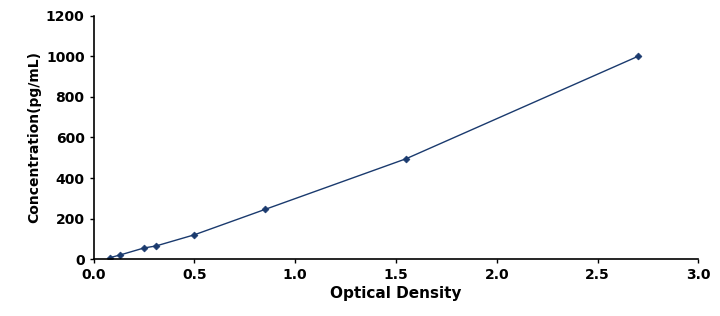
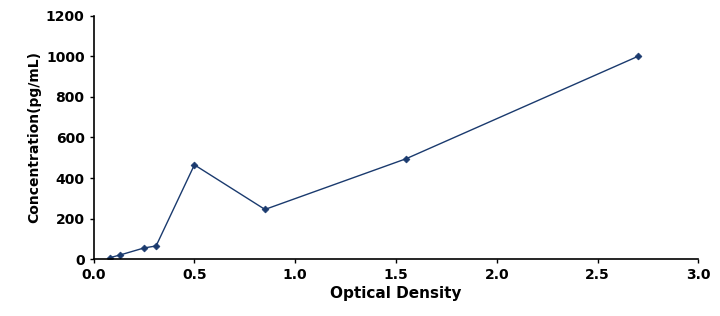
0.5: 120 -> 465
